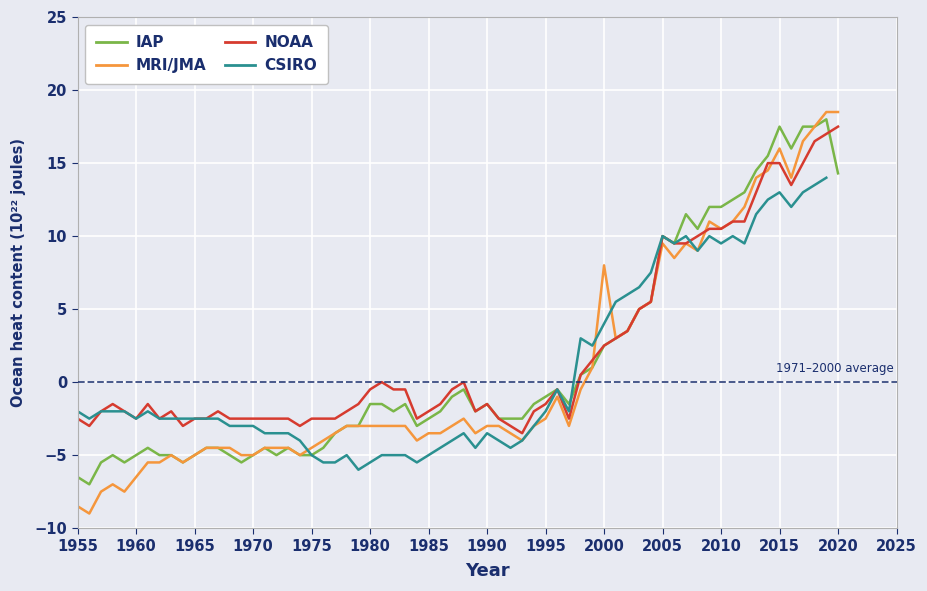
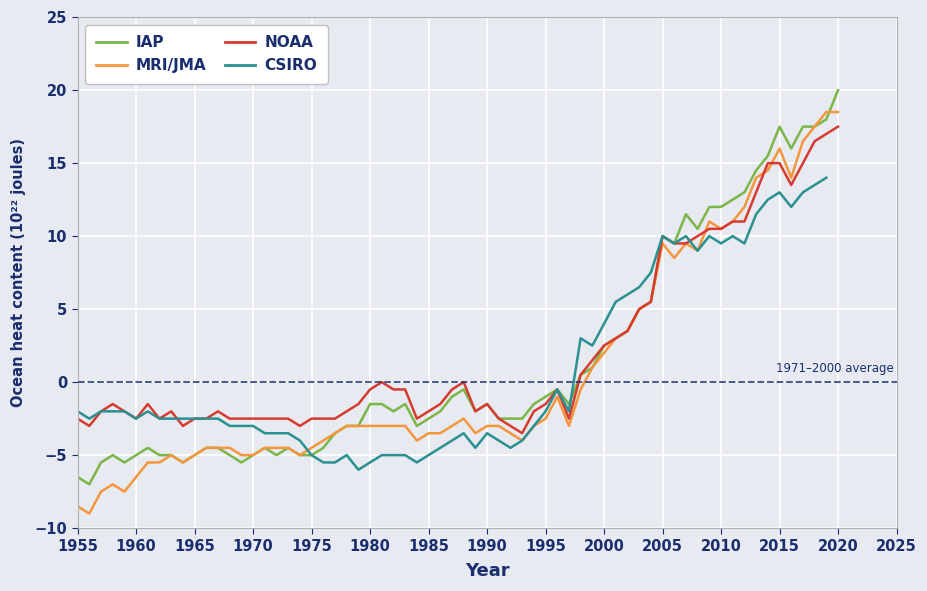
MRI/JMA/2000: 8.0 -> 2.0
IAP/2020: 14.3 -> 20.0
